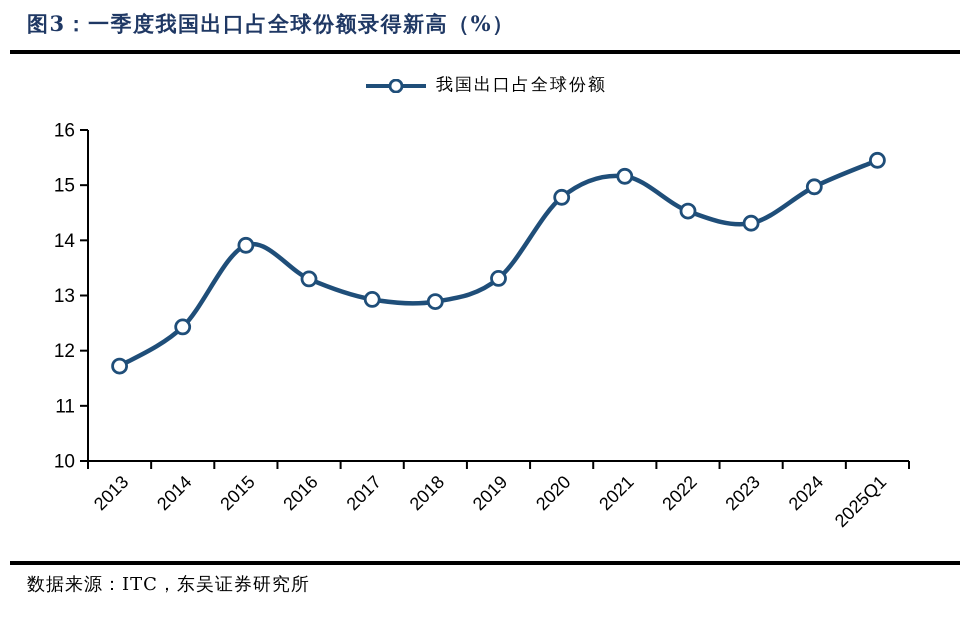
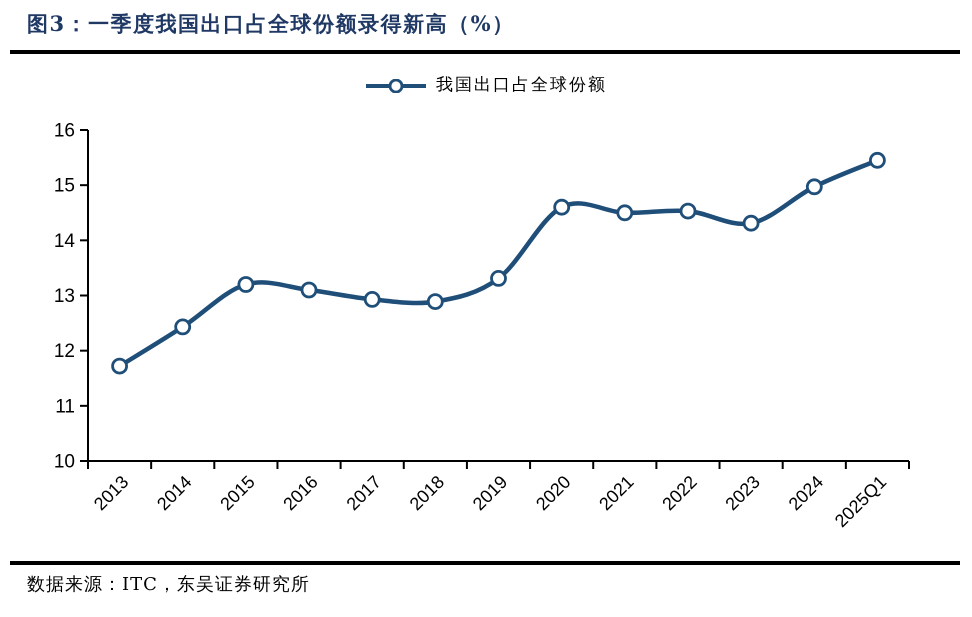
2015: 13.9 -> 13.2
2016: 13.3 -> 13.1
2020: 14.8 -> 14.6
2021: 15.2 -> 14.5
